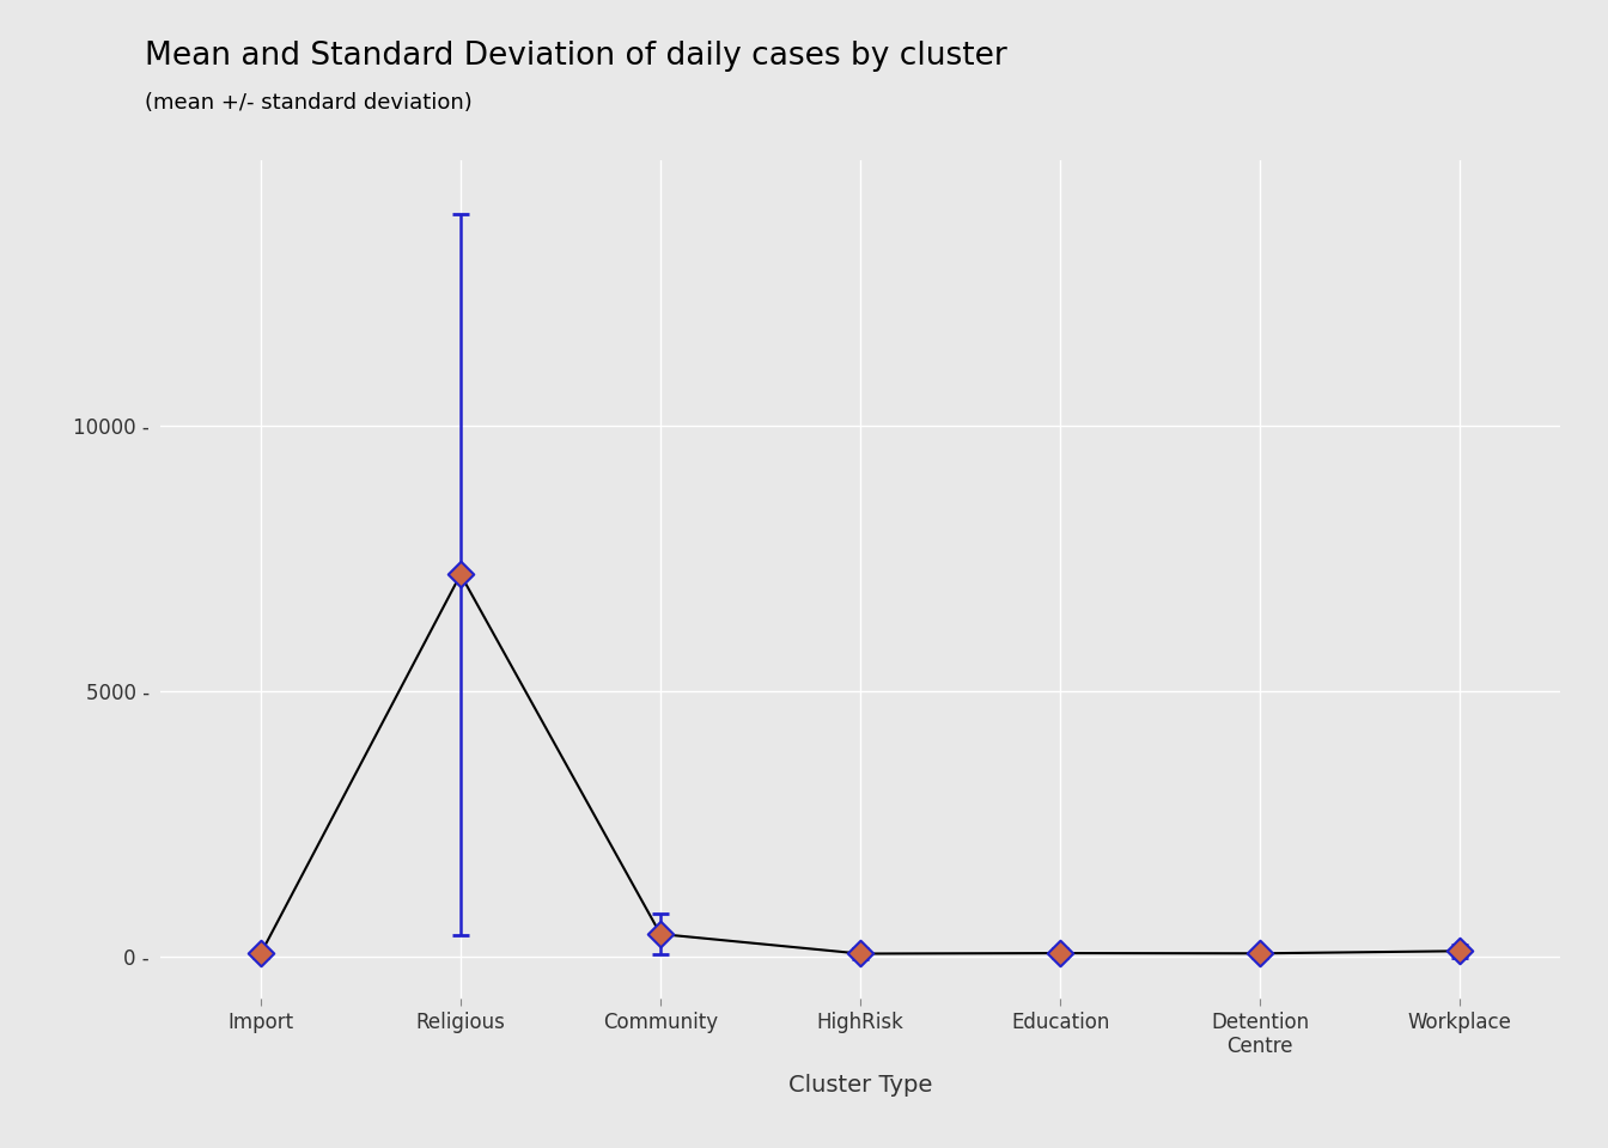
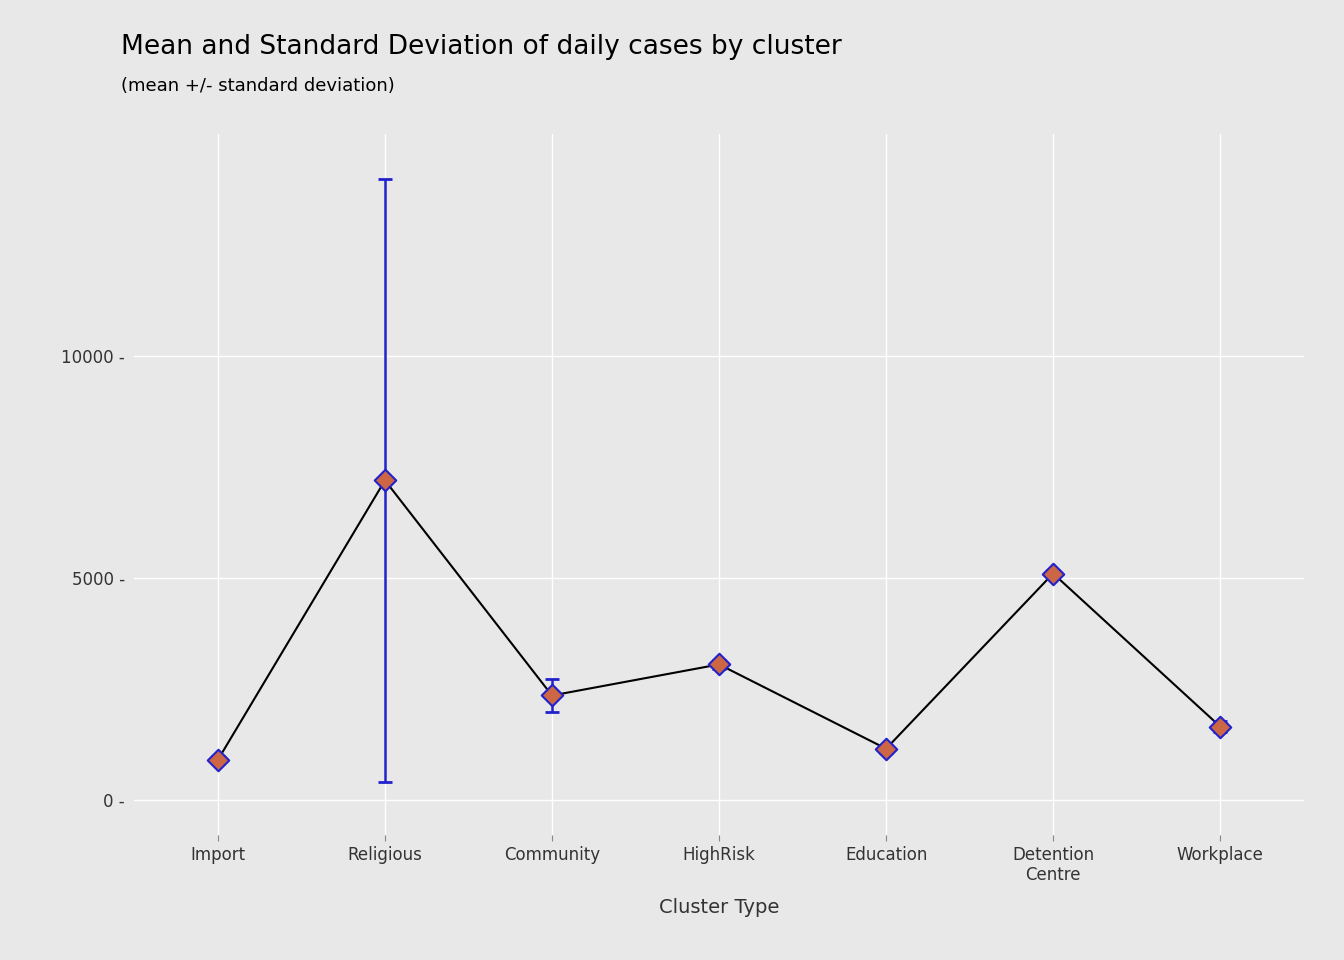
Import: 50 - -> 900 -
Community: 420 - -> 2350 -
HighRisk: 50 - -> 3050 -
Education: 60 - -> 1150 -
Detention Centre: 60 - -> 5100 -
Workplace: 100 - -> 1650 -
